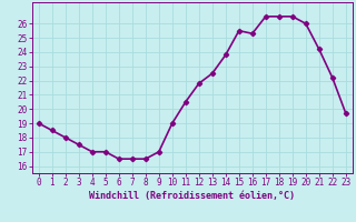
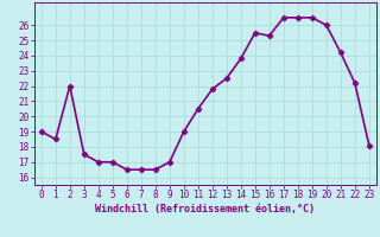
2: 18.0 -> 22.0
23: 19.7 -> 18.1
